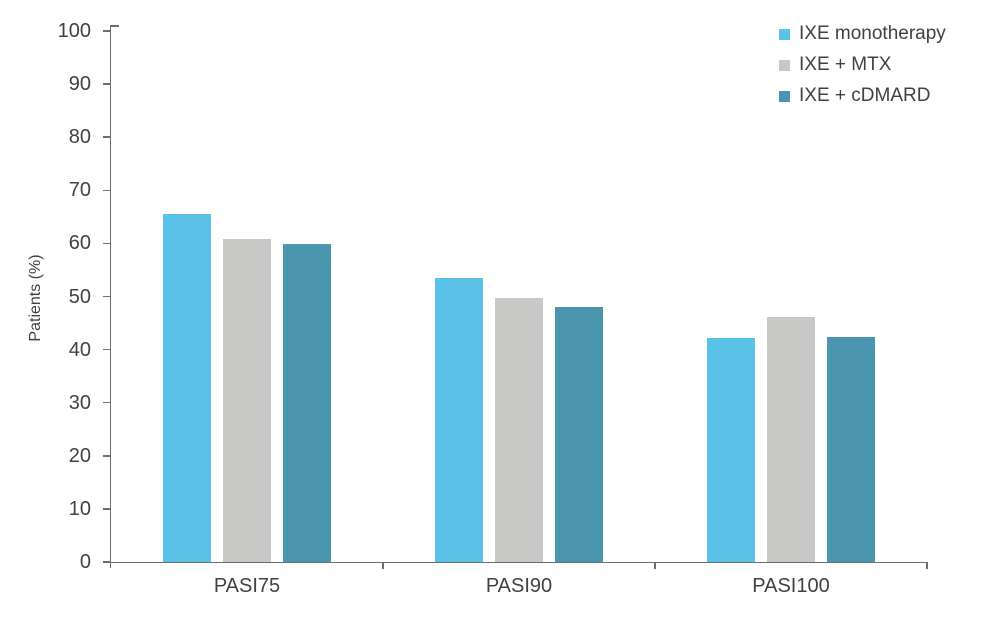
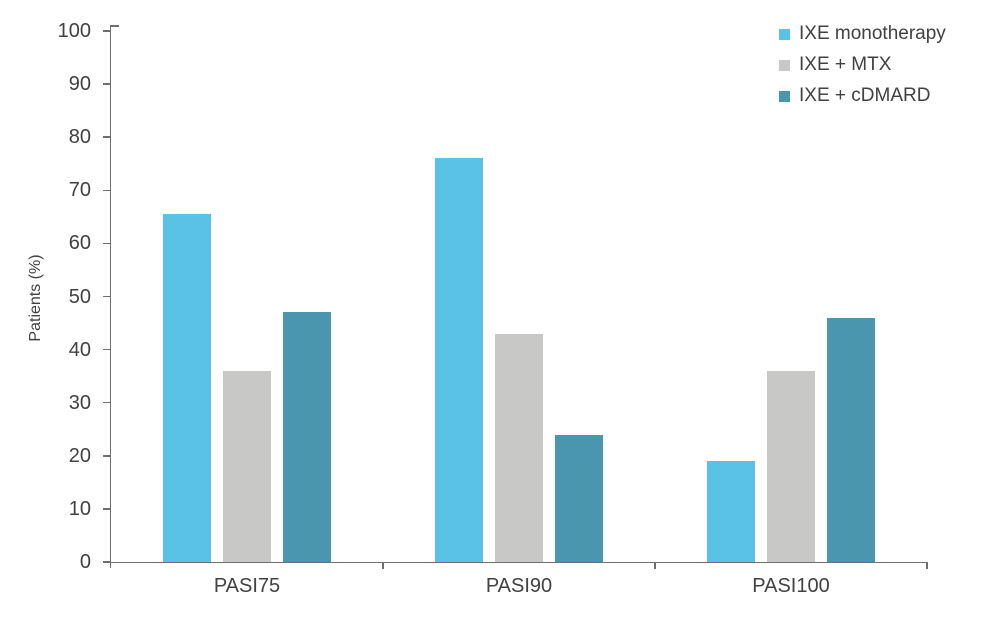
IXE + MTX/PASI75: 61 -> 36
IXE + cDMARD/PASI75: 60 -> 47
IXE monotherapy/PASI90: 54 -> 76
IXE + MTX/PASI90: 50 -> 43
IXE + cDMARD/PASI90: 48 -> 24
IXE monotherapy/PASI100: 42 -> 19
IXE + MTX/PASI100: 46 -> 36
IXE + cDMARD/PASI100: 42 -> 46
